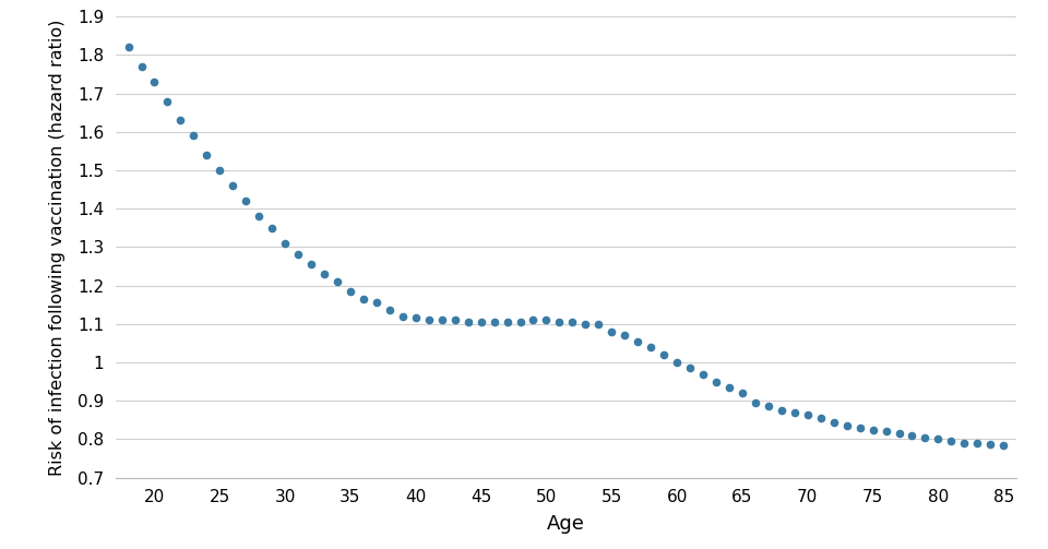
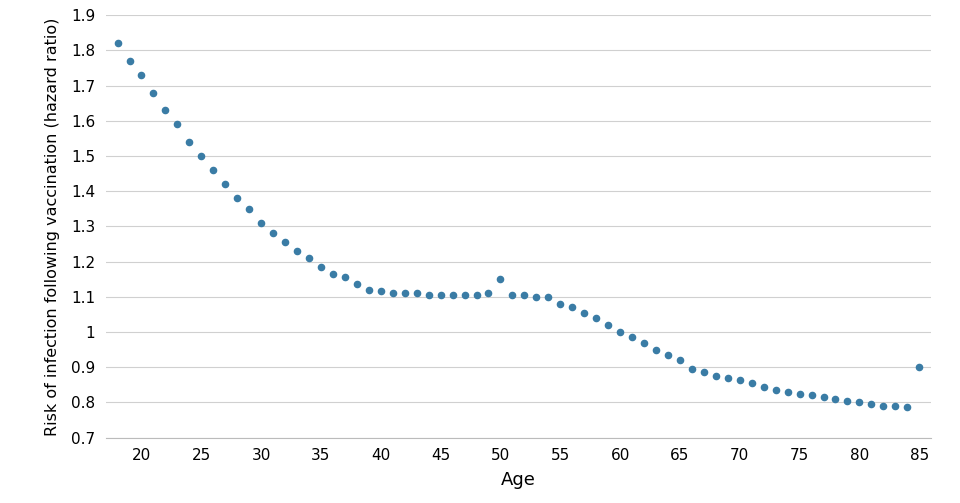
50: 1.110 -> 1.150
85: 0.785 -> 0.900
